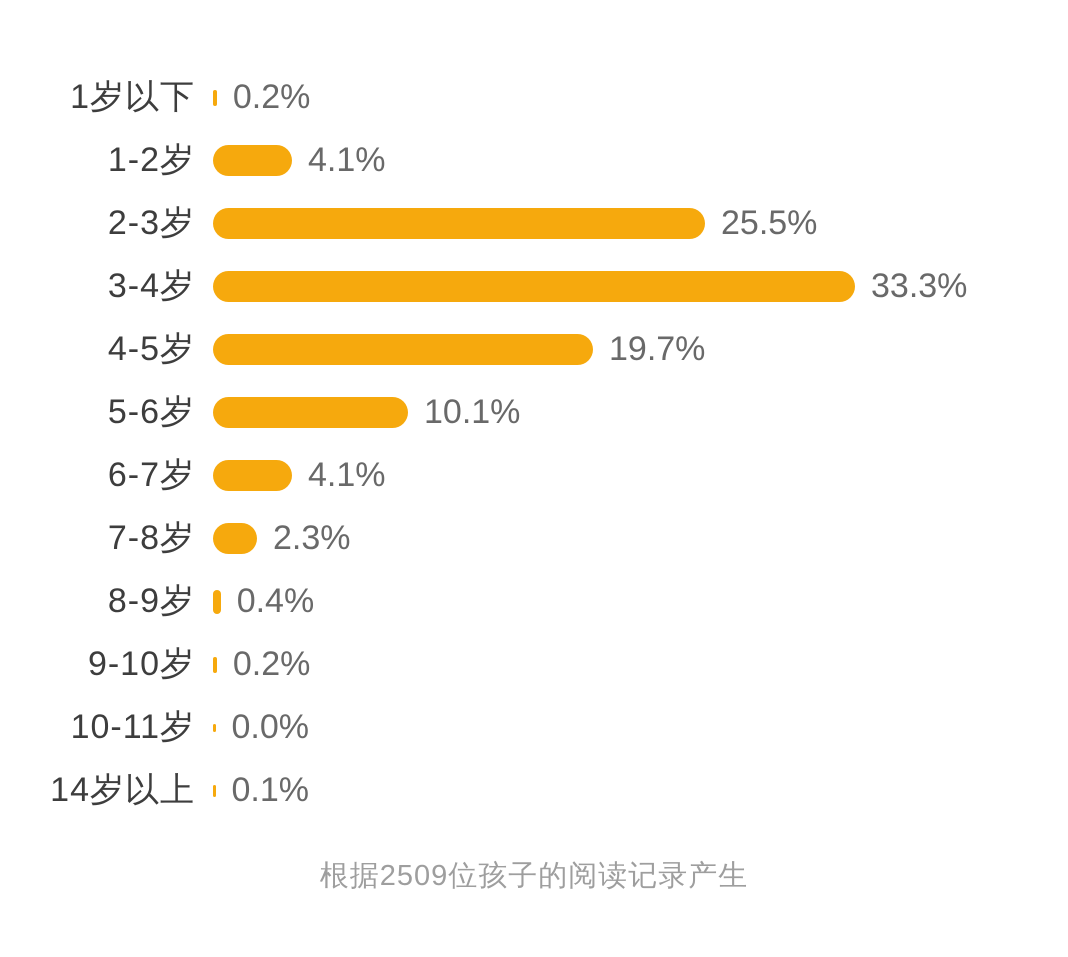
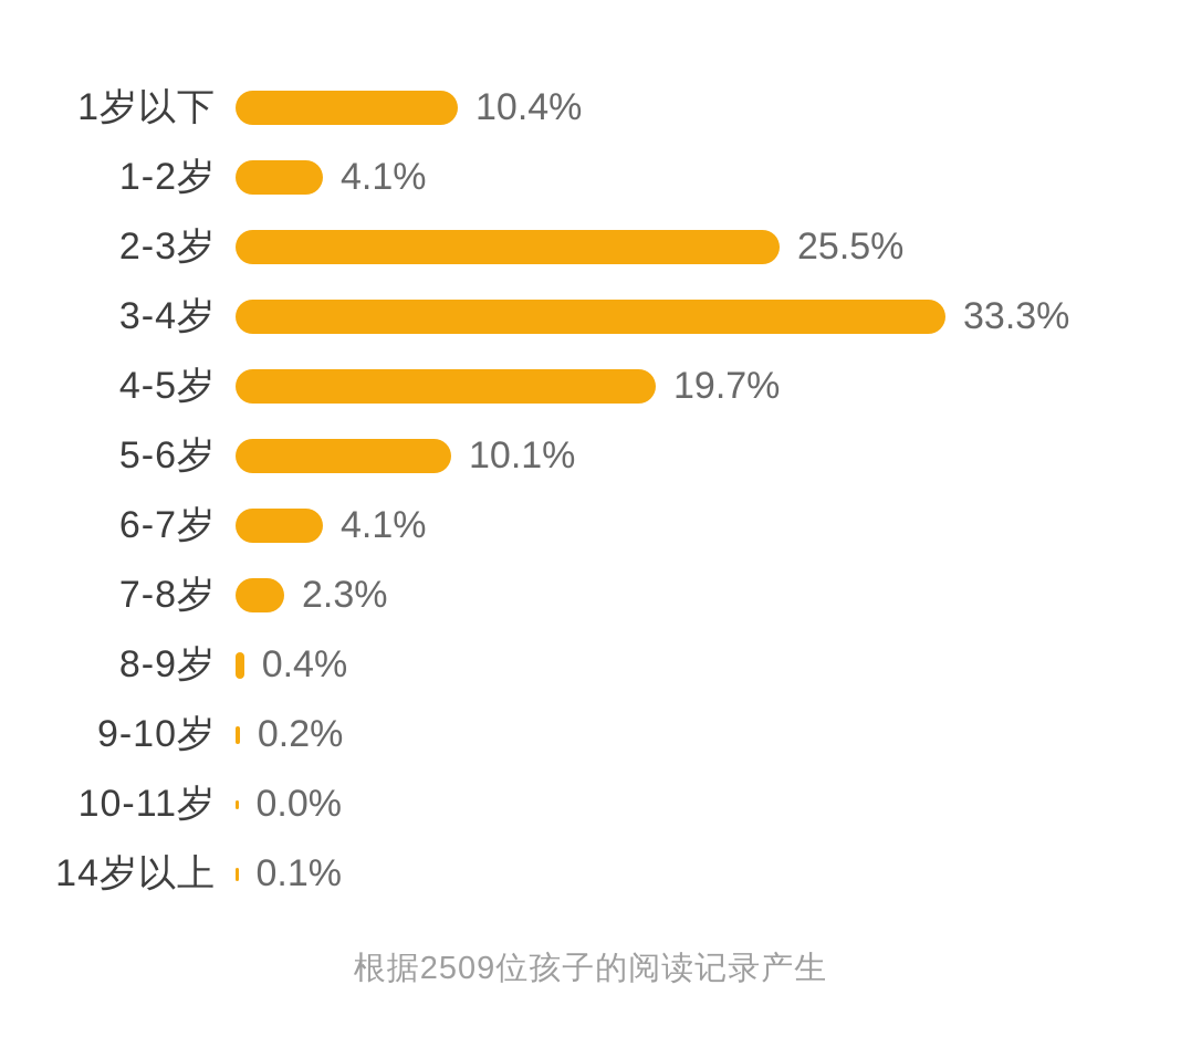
1岁以下: 0.2% -> 10.4%
